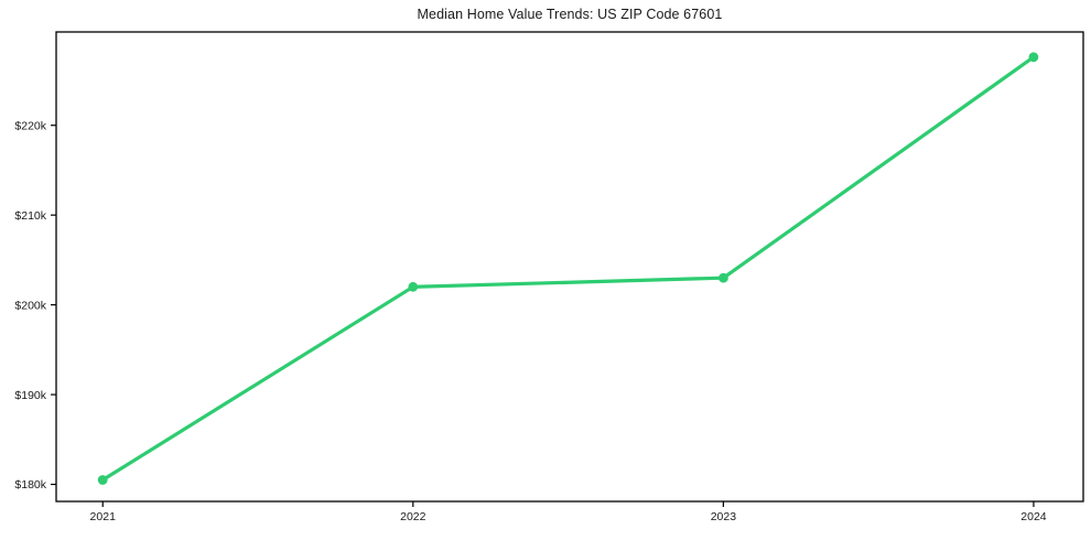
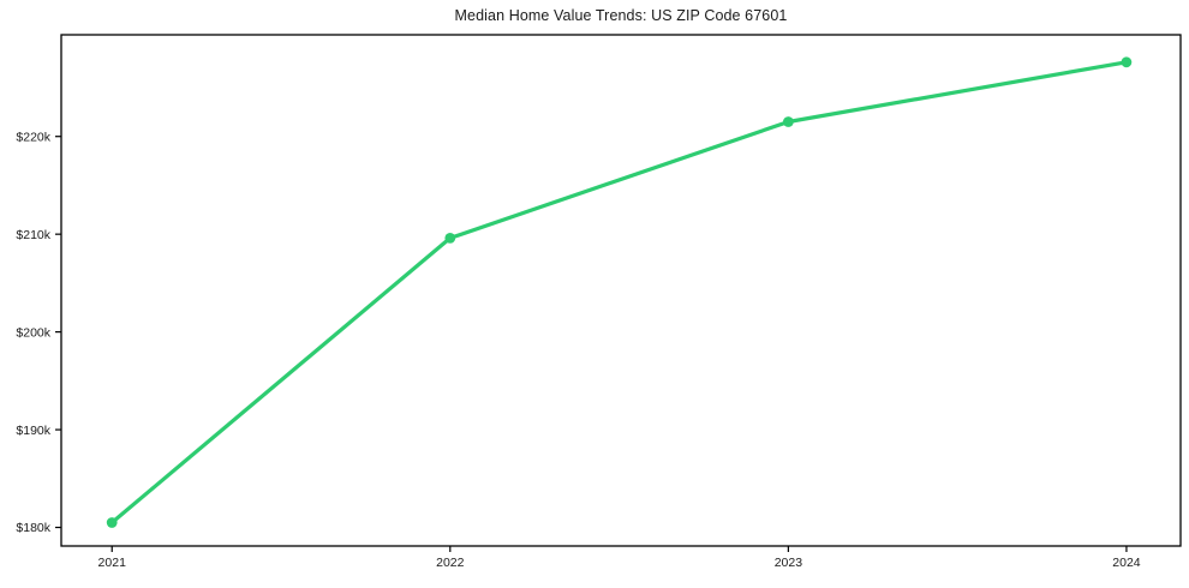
2022: $202k -> $210k
2023: $203k -> $222k
